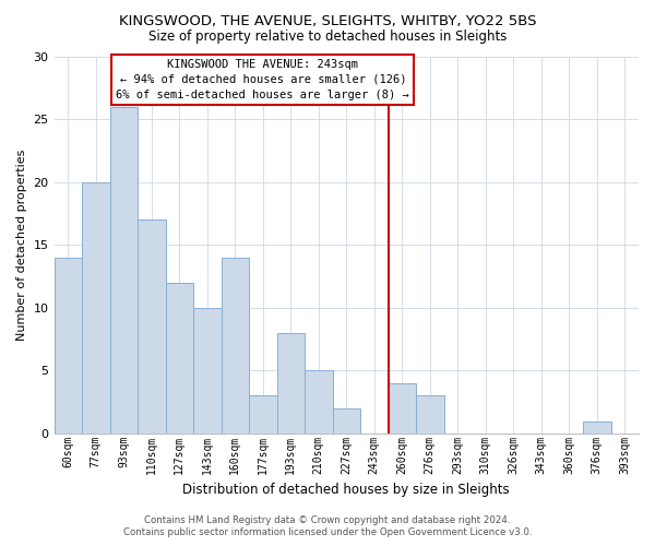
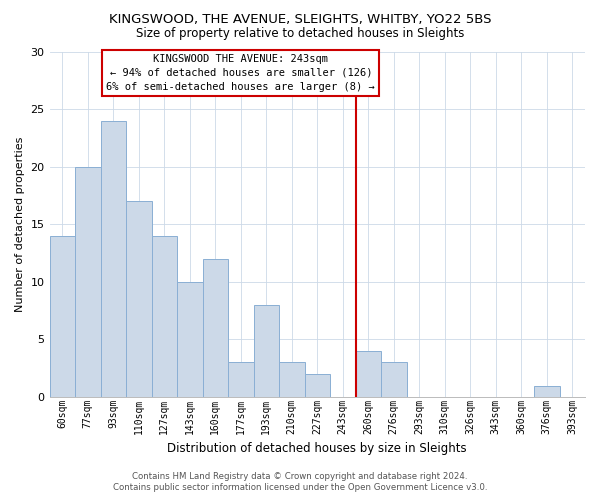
93sqm: 26 -> 24
127sqm: 12 -> 14
160sqm: 14 -> 12
210sqm: 5 -> 3
